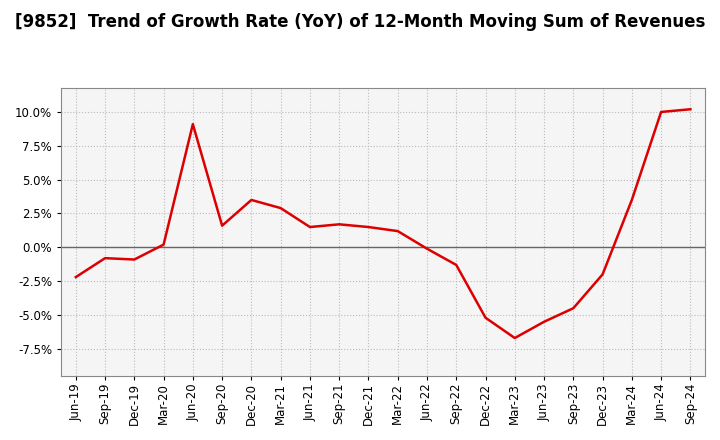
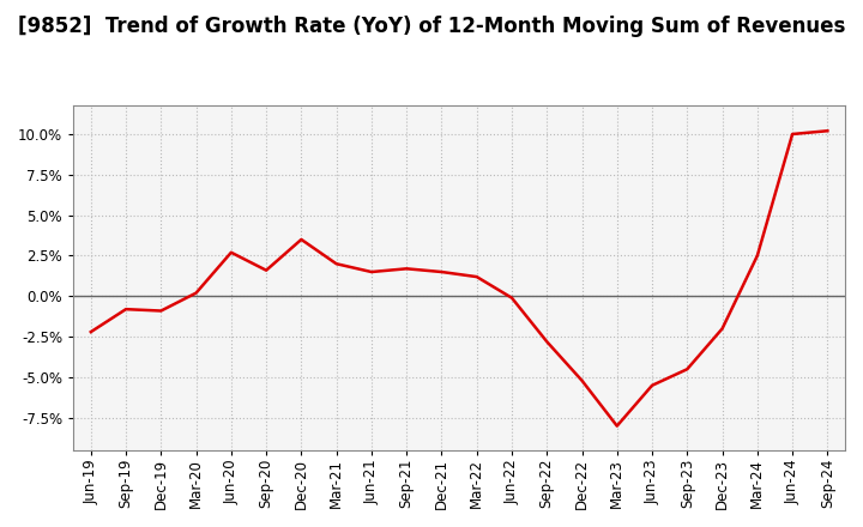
Jun-20: 9.1% -> 2.7%
Mar-21: 2.9% -> 2.0%
Sep-22: -1.3% -> -2.8%
Mar-23: -6.7% -> -8.0%
Mar-24: 3.5% -> 2.5%
